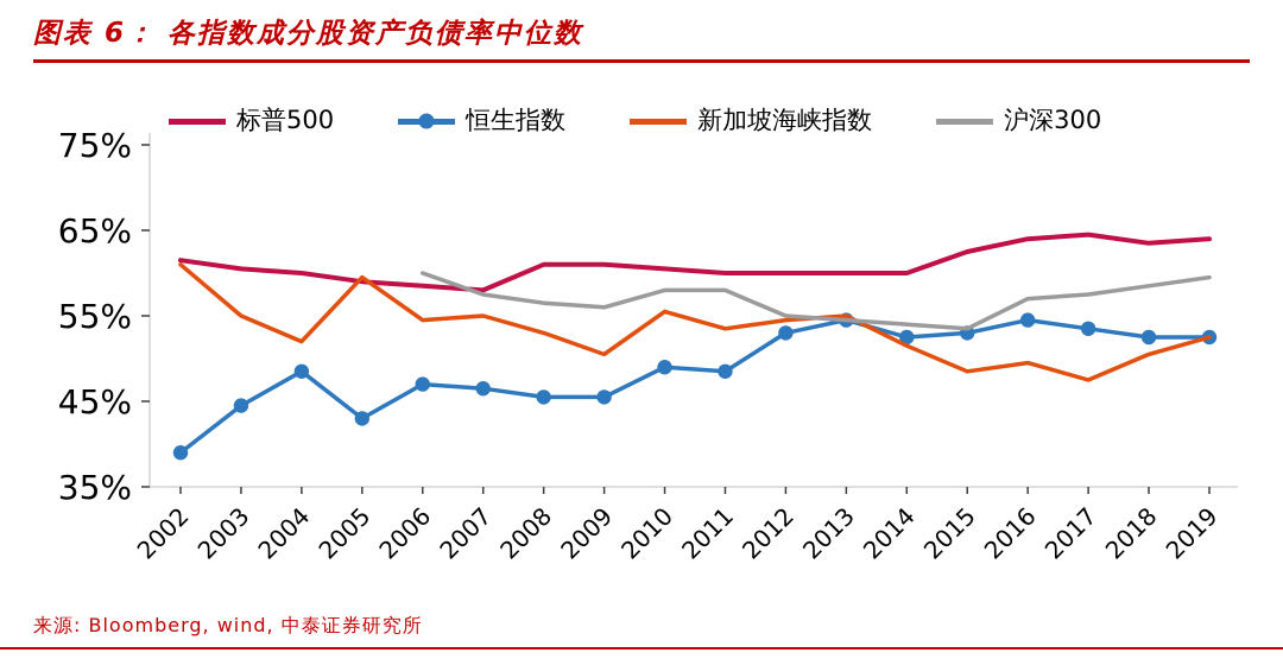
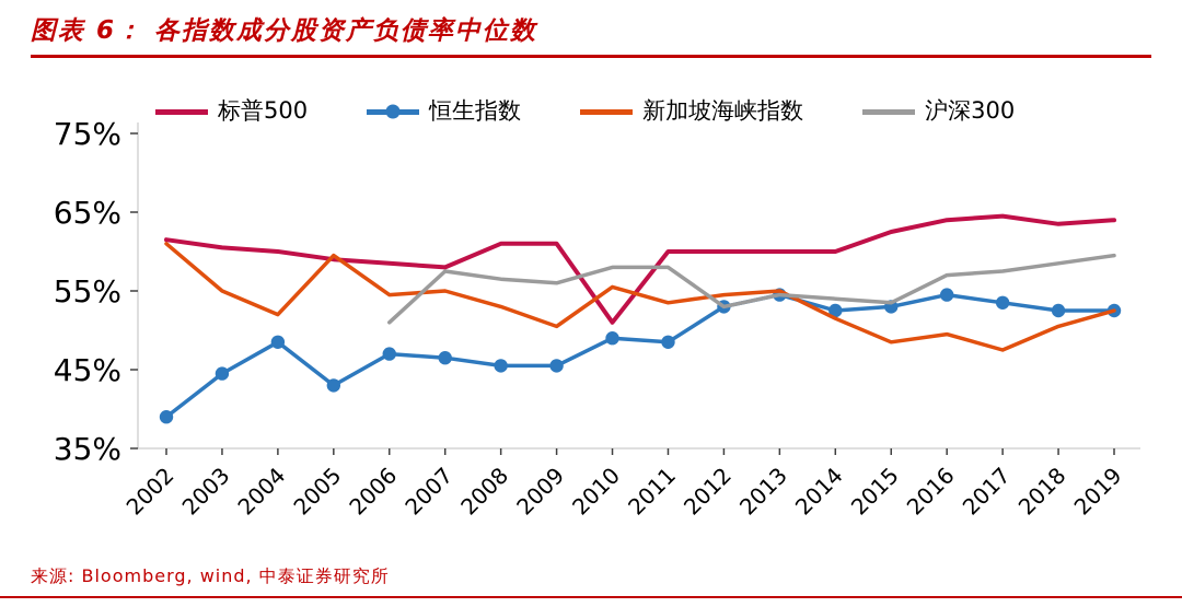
沪深300/2006: 60% -> 51%
标普500/2010: 60% -> 51%
沪深300/2012: 55% -> 53%
